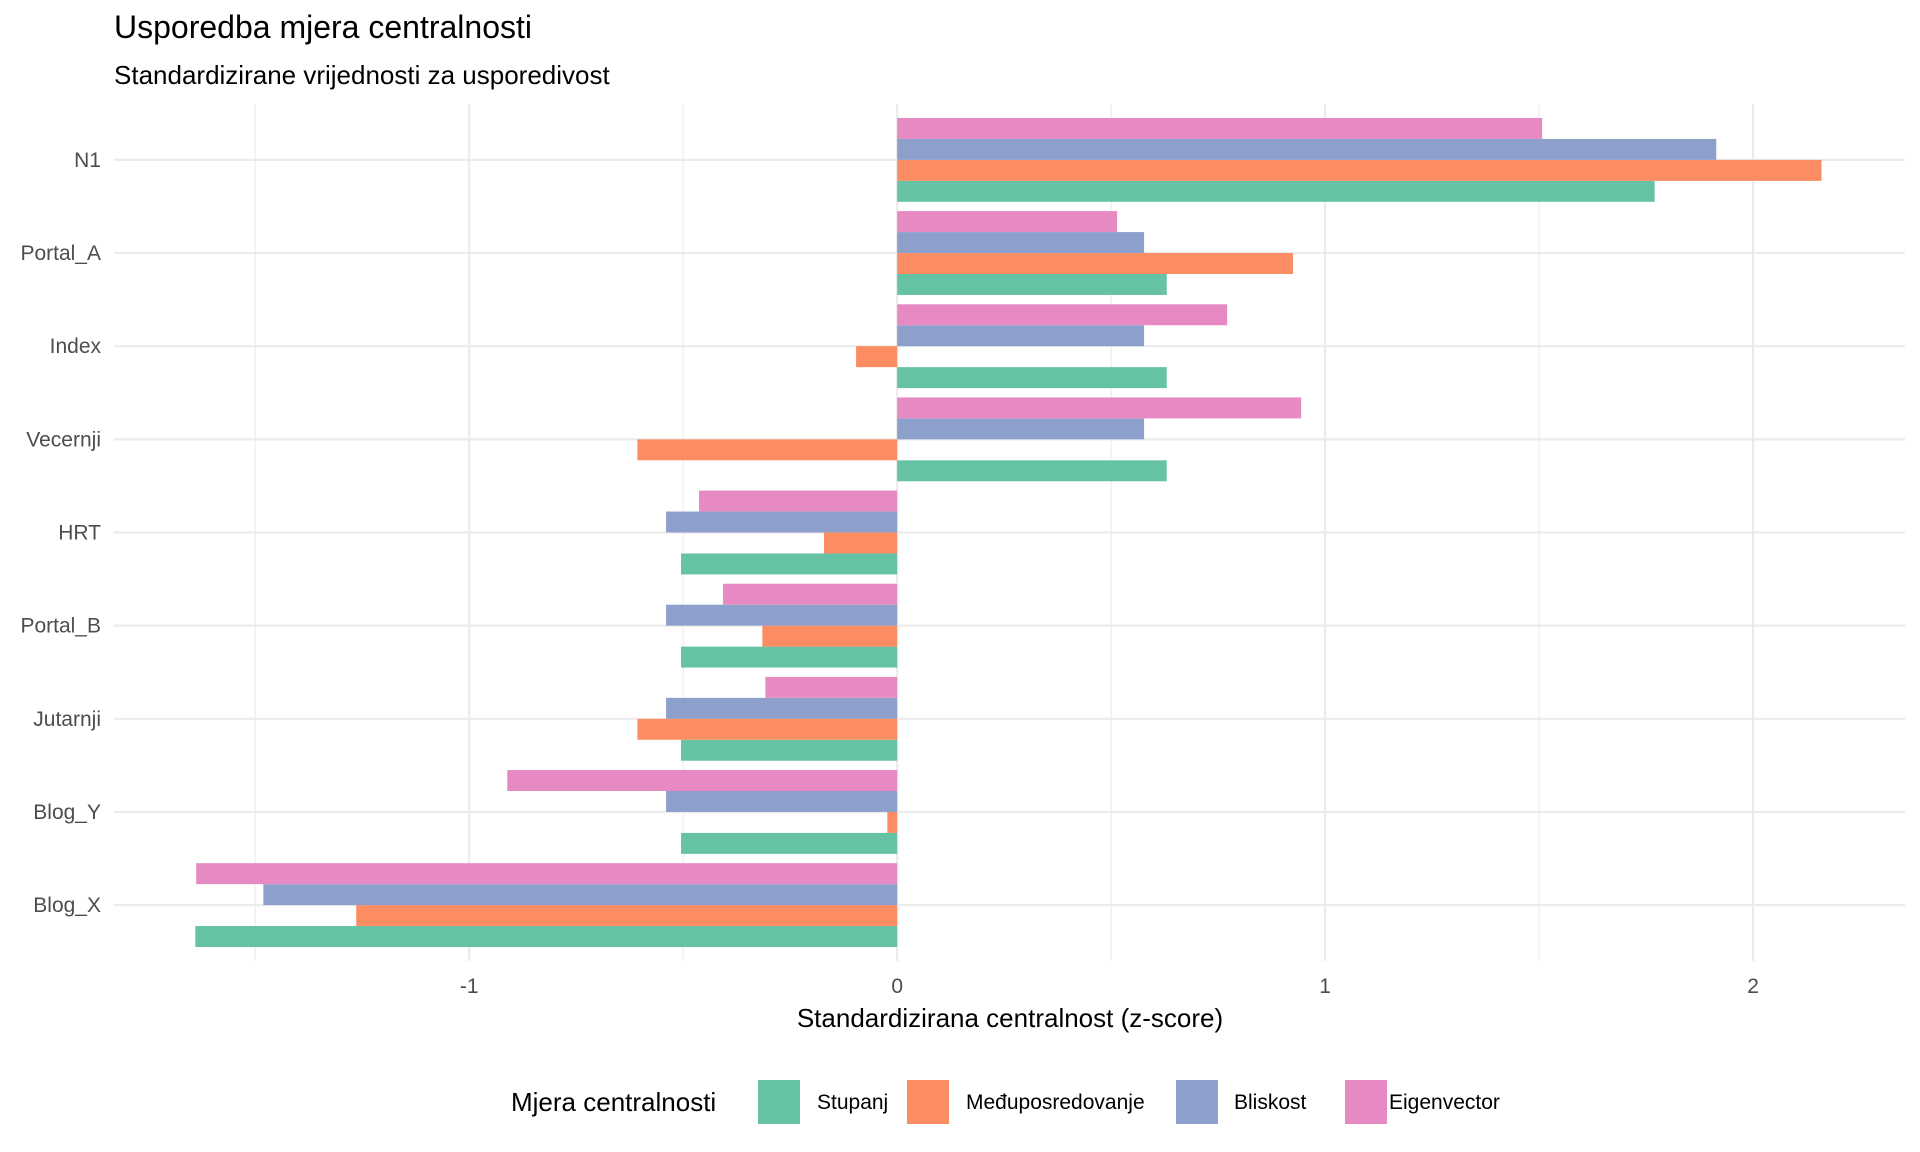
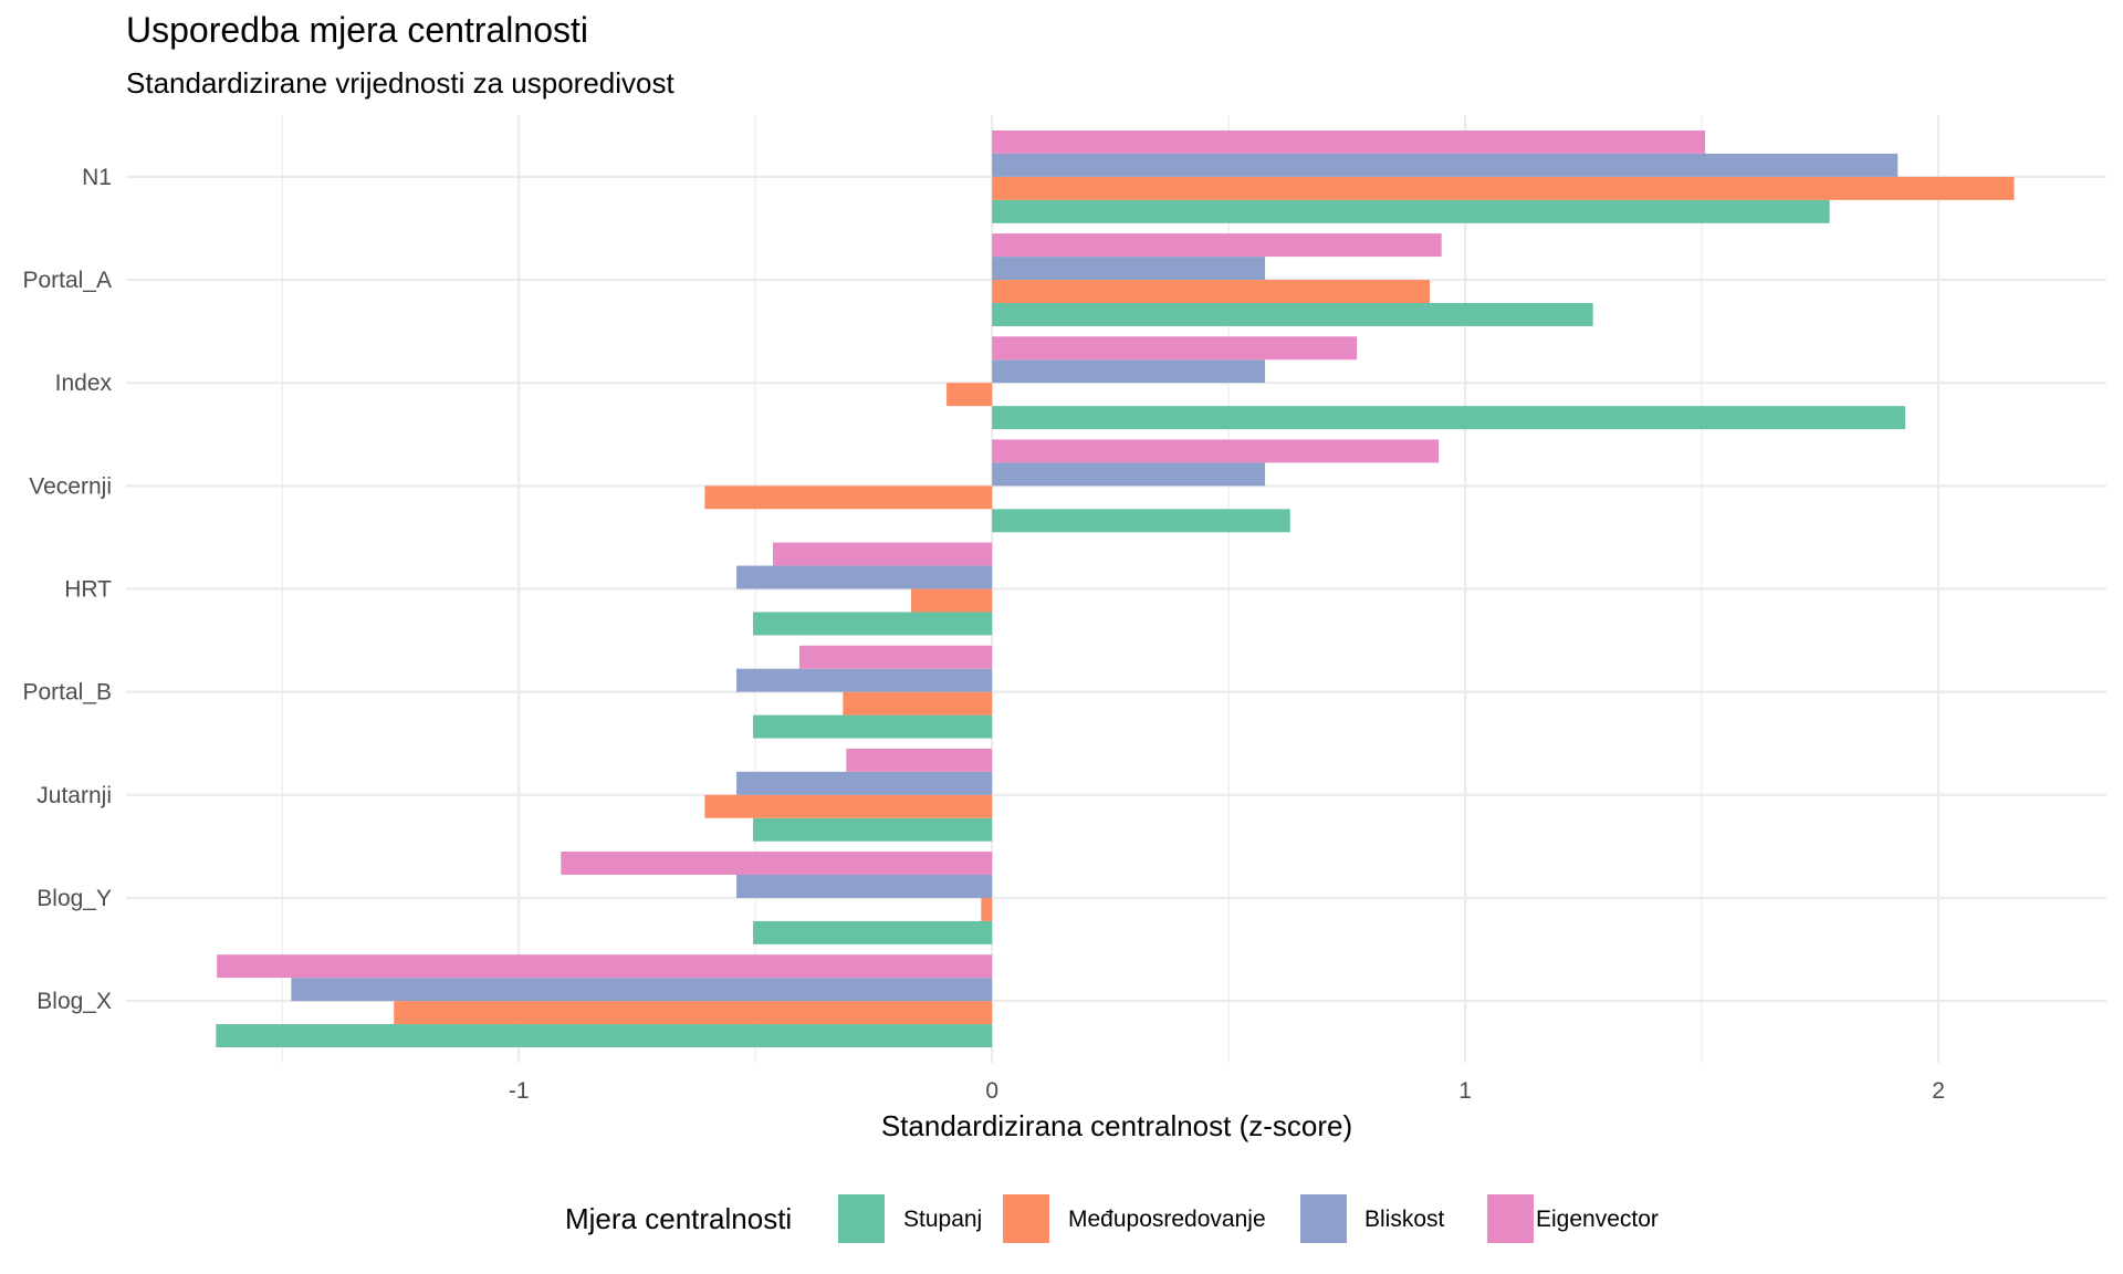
Stupanj/Portal_A: 0.63 -> 1.27
Eigenvector/Portal_A: 0.51 -> 0.95
Stupanj/Index: 0.63 -> 1.93
